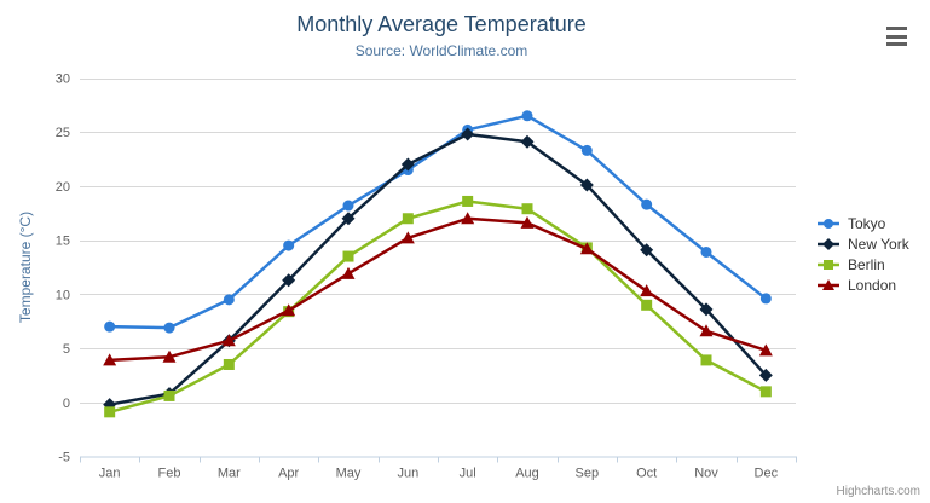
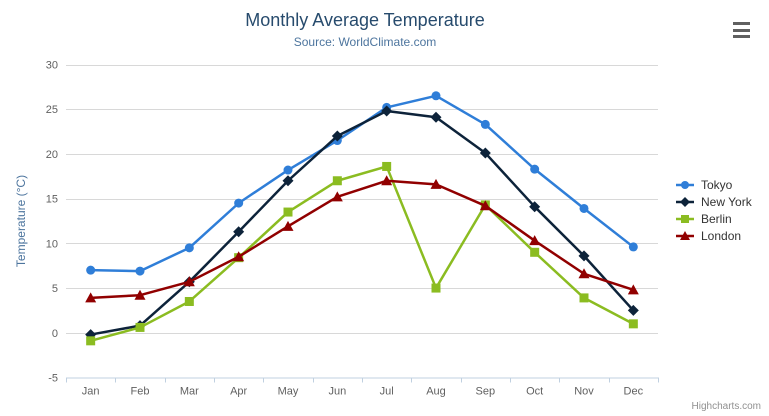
Berlin/Aug: 18 -> 5
